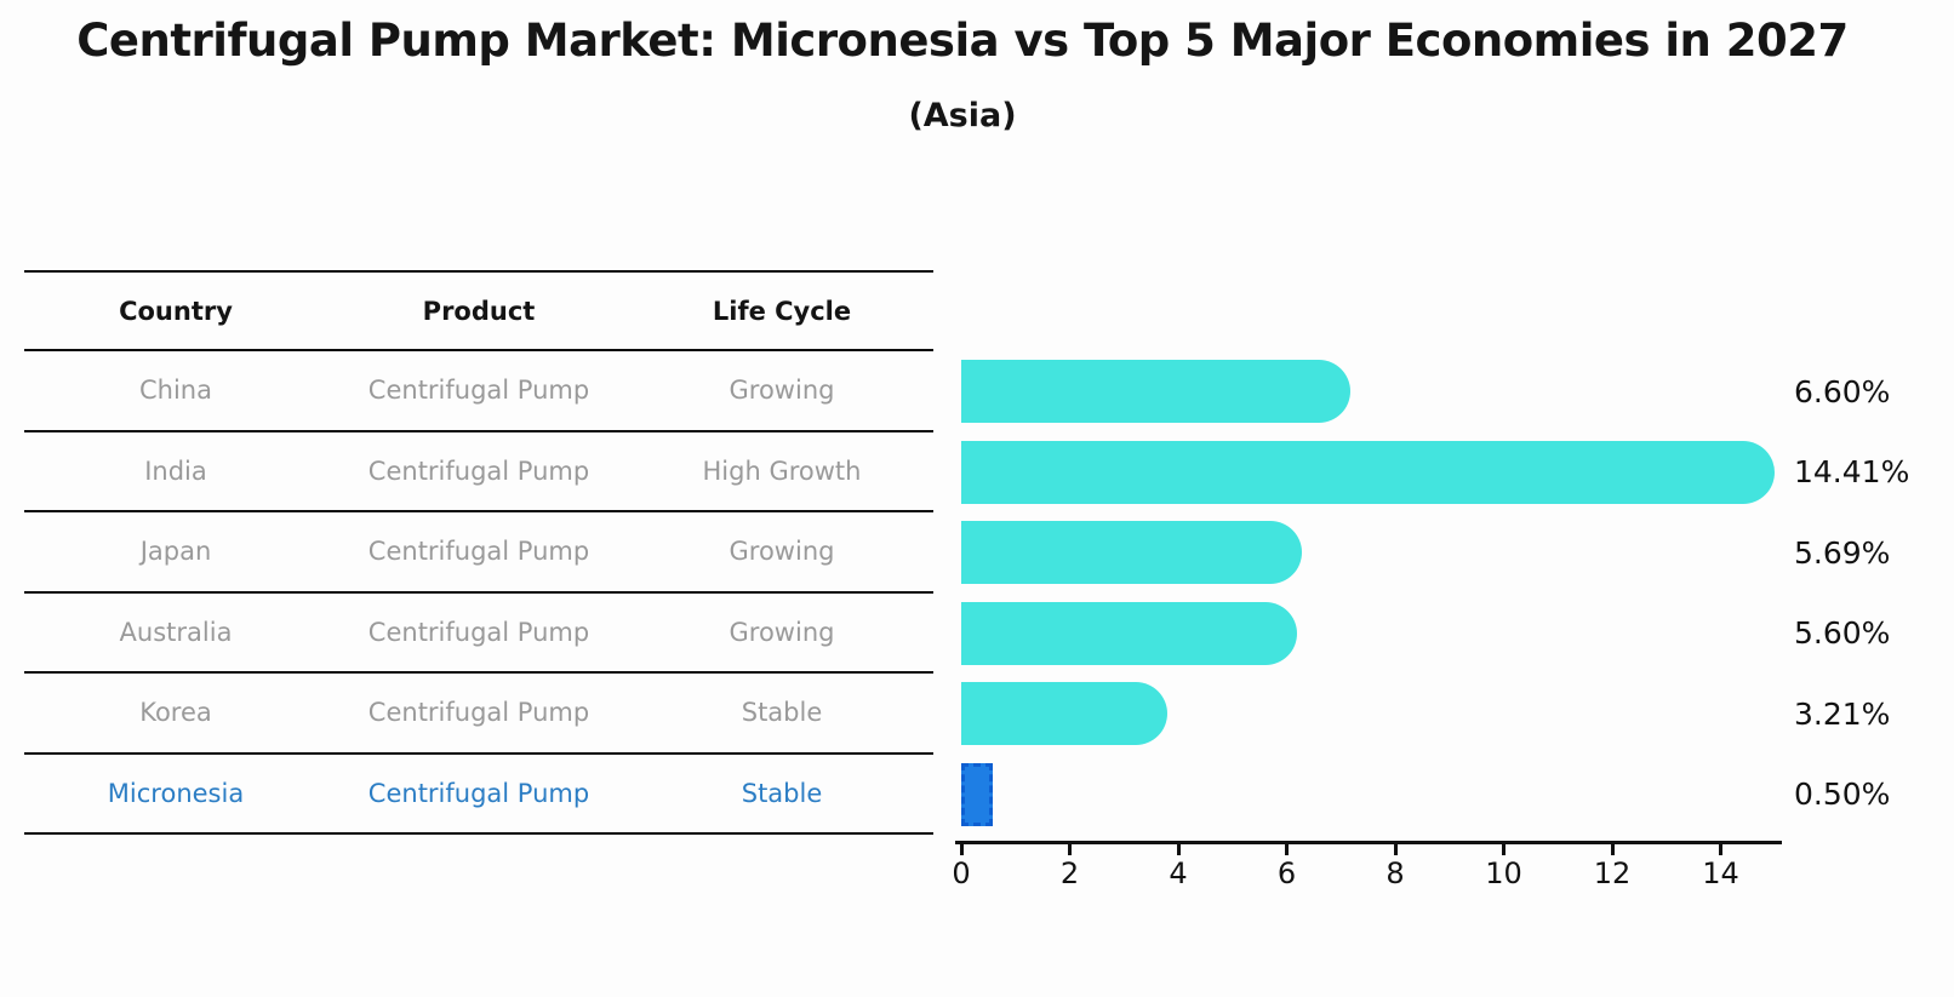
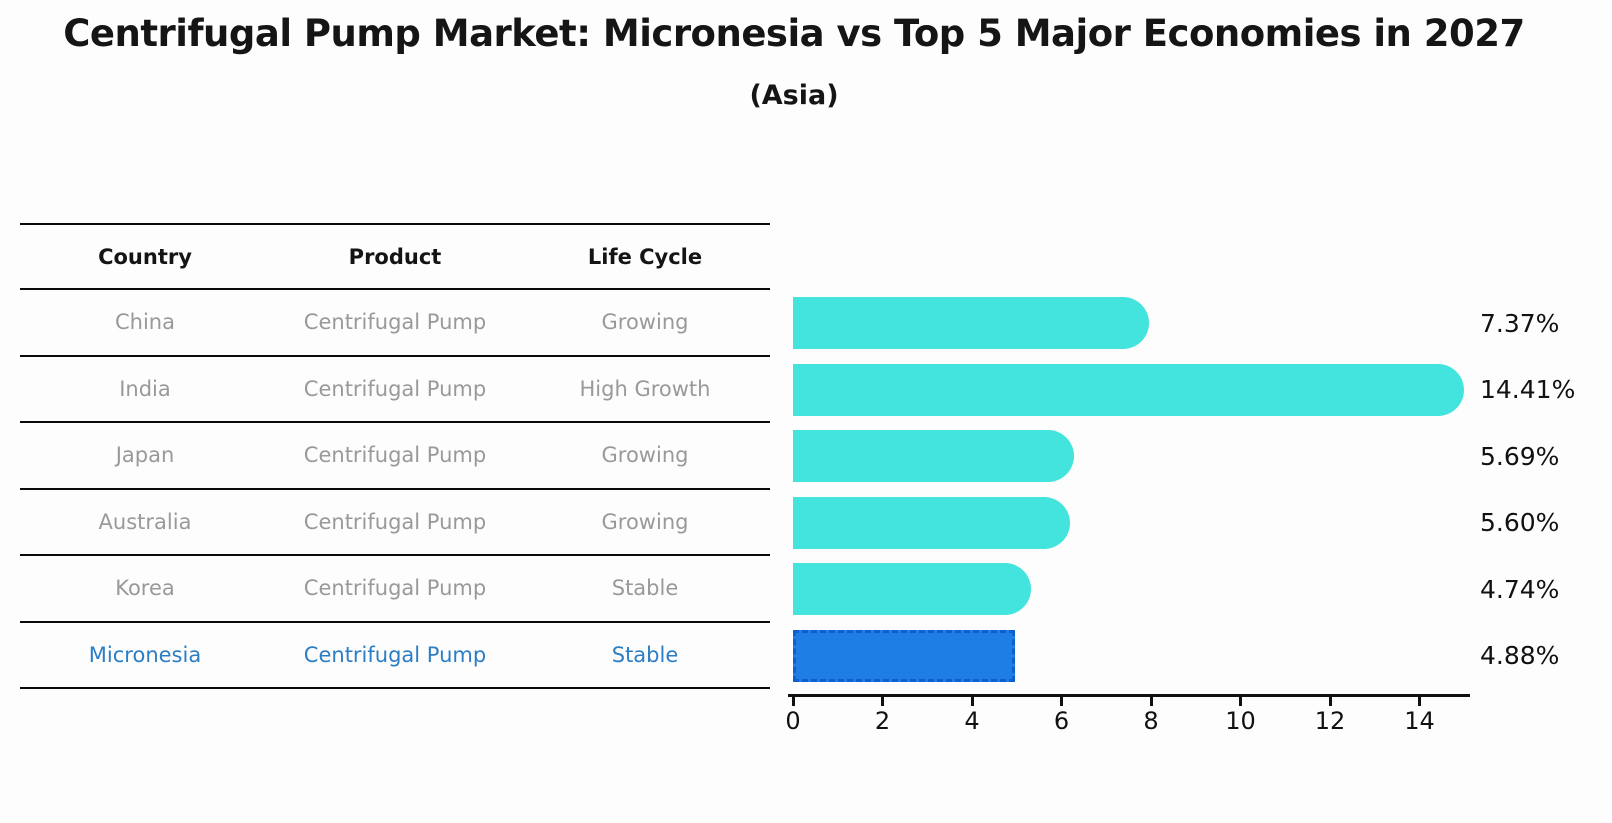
China: 6.60% -> 7.37%
Korea: 3.21% -> 4.74%
Micronesia: 0.50% -> 4.88%
